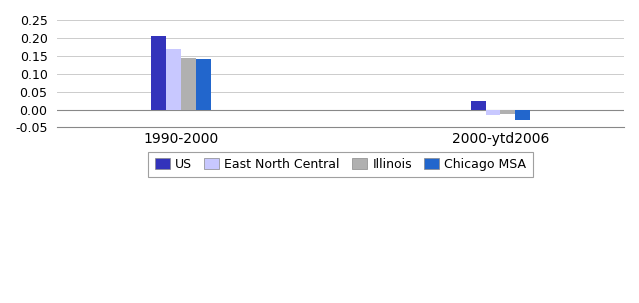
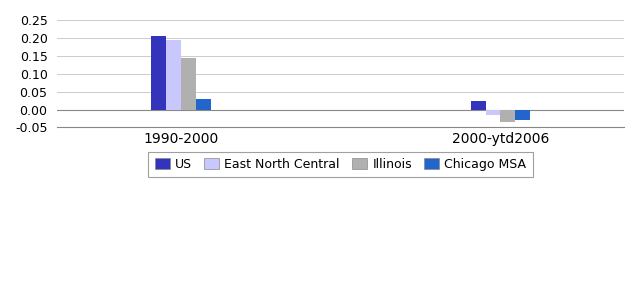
East North Central/1990-2000: 0.170 -> 0.195
Chicago MSA/1990-2000: 0.14 -> 0.03
Illinois/2000-ytd2006: -0.013 -> -0.035
